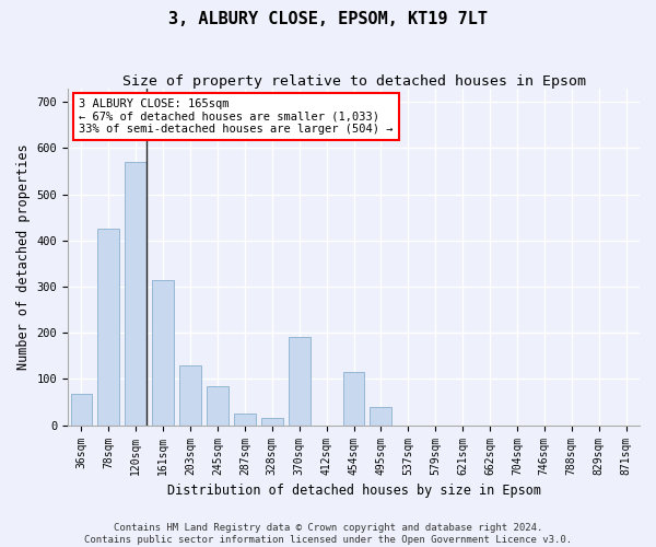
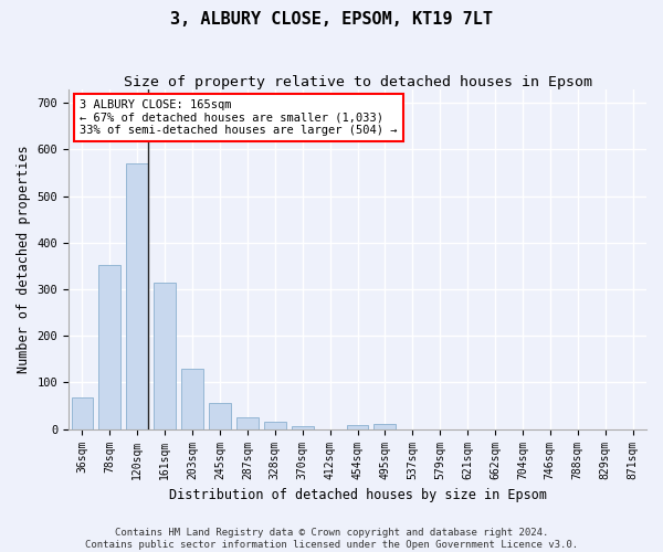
78sqm: 425 -> 352
245sqm: 85 -> 57
370sqm: 190 -> 7
454sqm: 115 -> 9
495sqm: 40 -> 10
